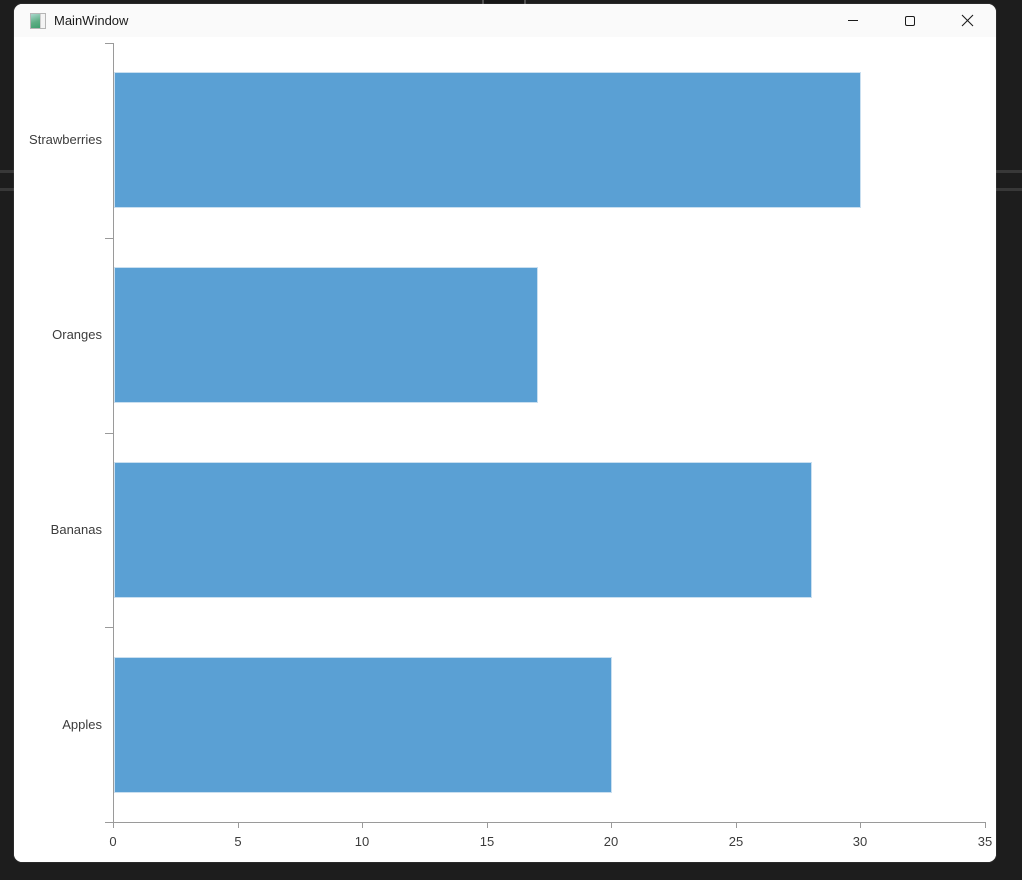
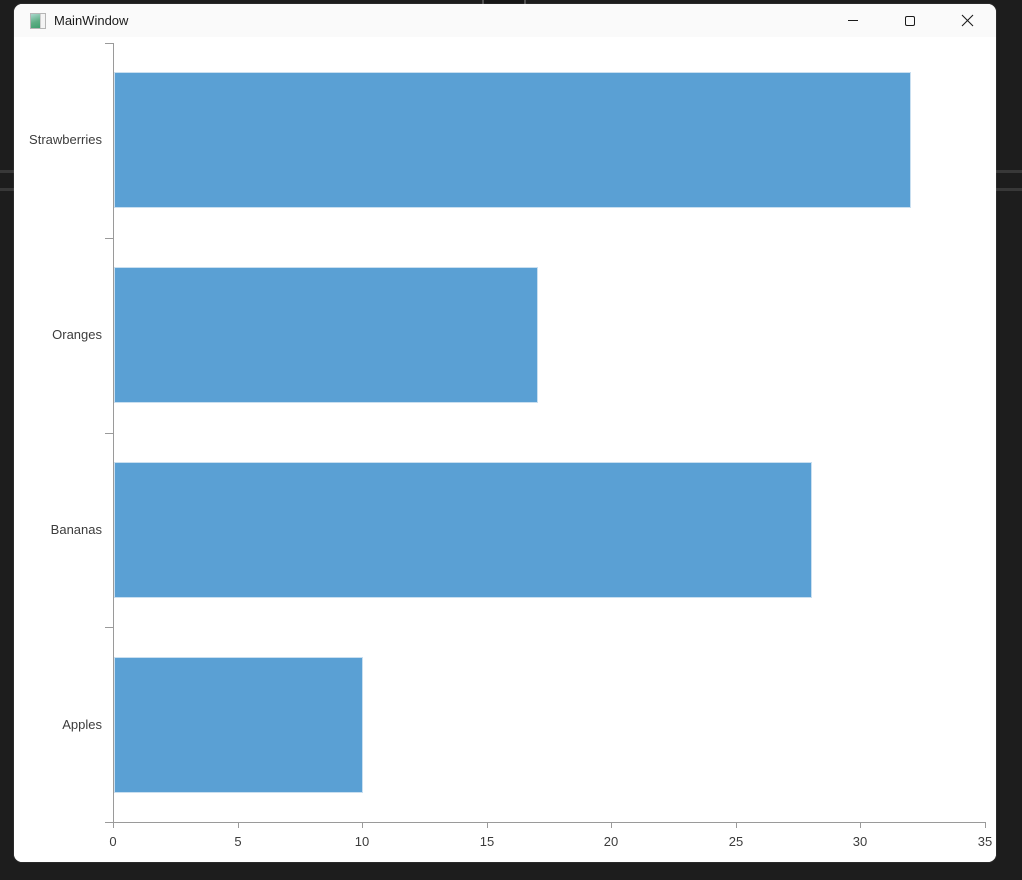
Strawberries: 30 -> 32
Apples: 20 -> 10
